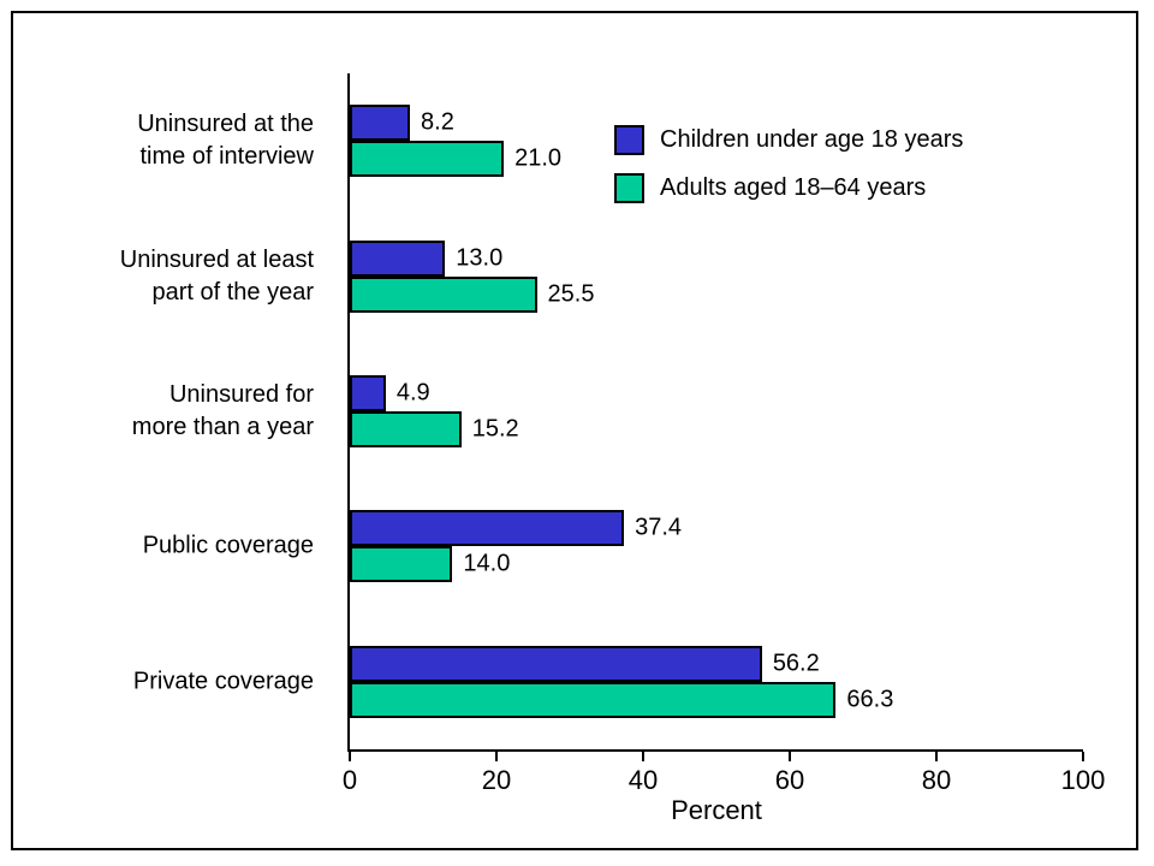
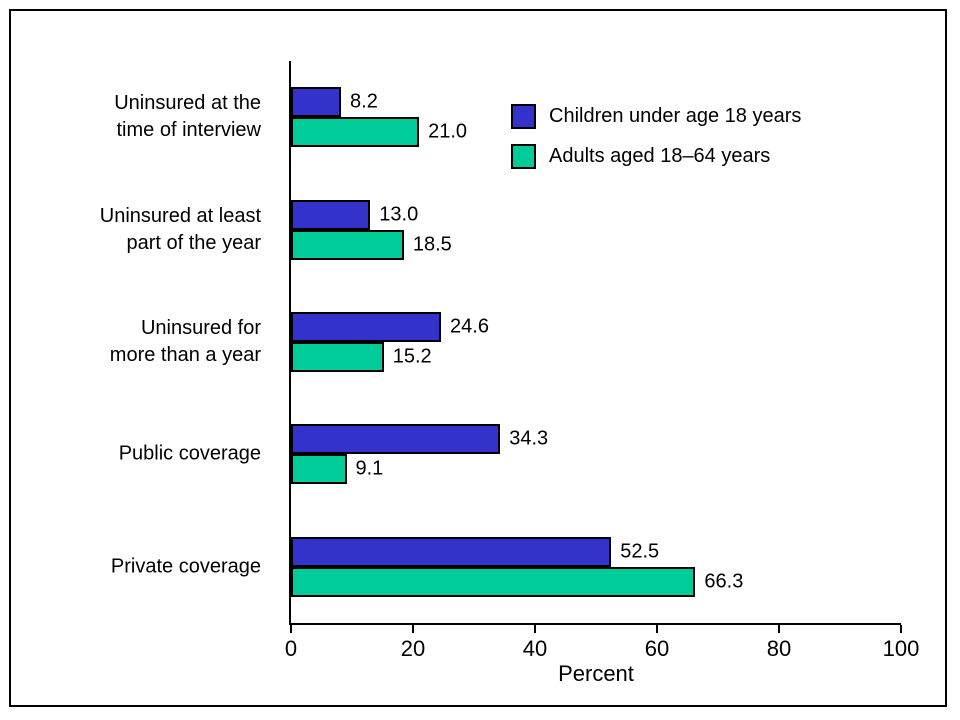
Adults aged 18–64 years/Uninsured at least part of the year: 25.5 -> 18.5
Children under age 18 years/Uninsured for more than a year: 4.9 -> 24.6
Children under age 18 years/Public coverage: 37.4 -> 34.3
Adults aged 18–64 years/Public coverage: 14.0 -> 9.1
Children under age 18 years/Private coverage: 56.2 -> 52.5
